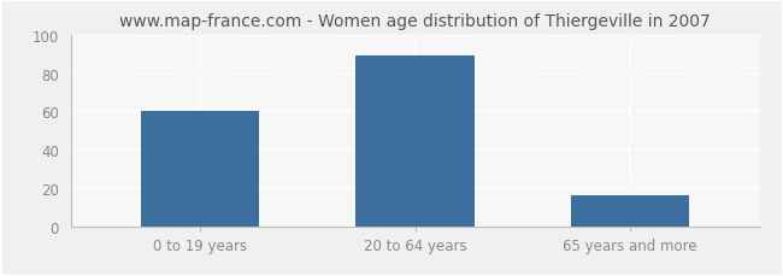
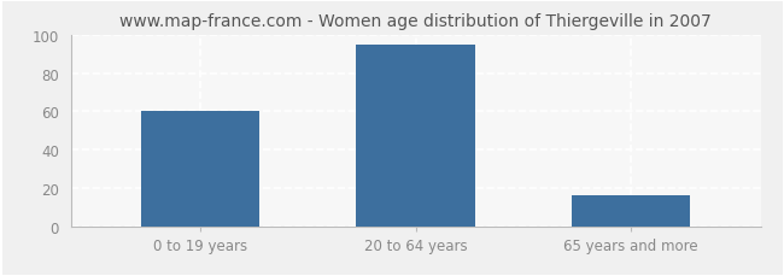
20 to 64 years: 89 -> 95
